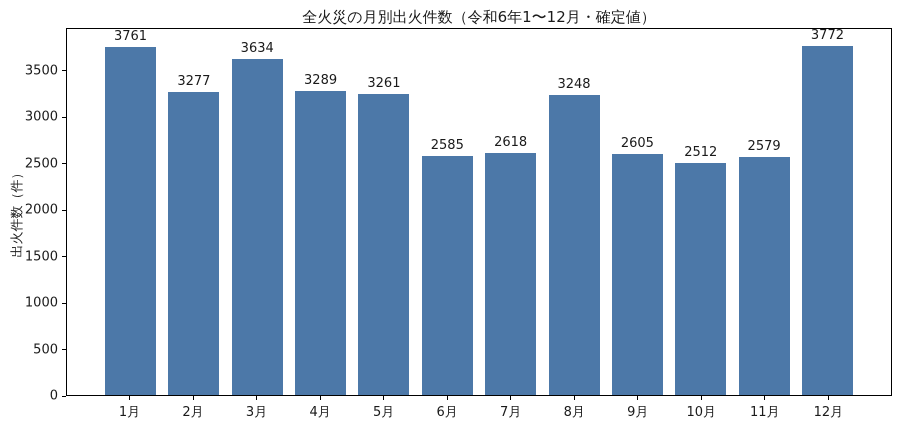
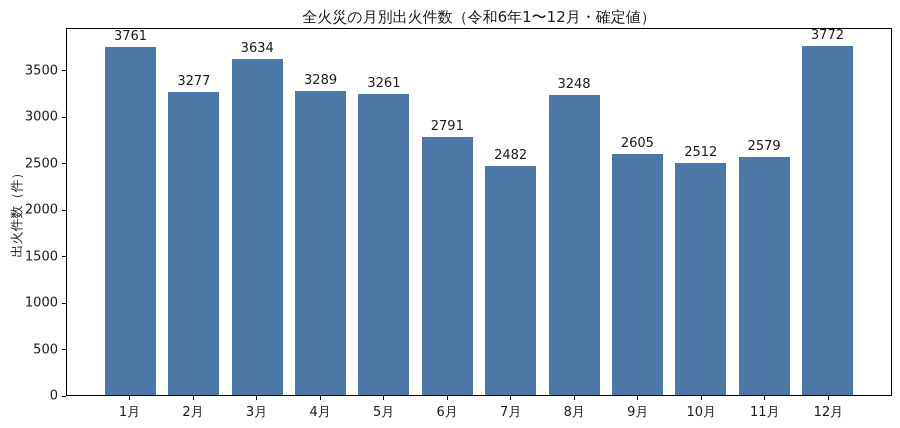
6月: 2585 -> 2791
7月: 2618 -> 2482
